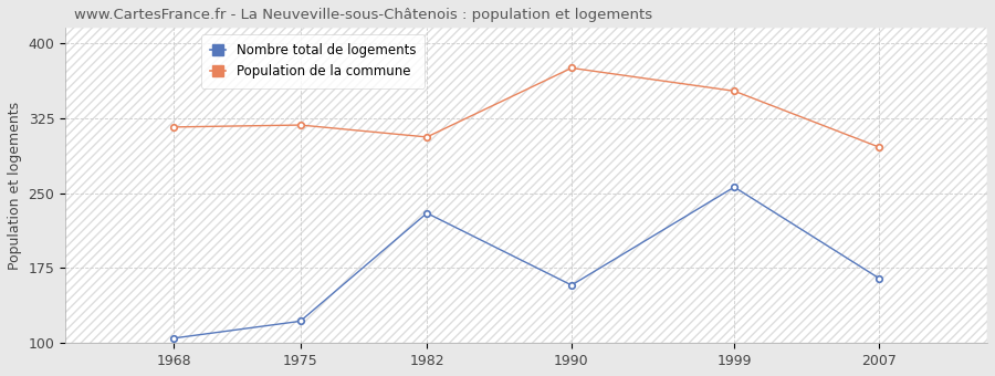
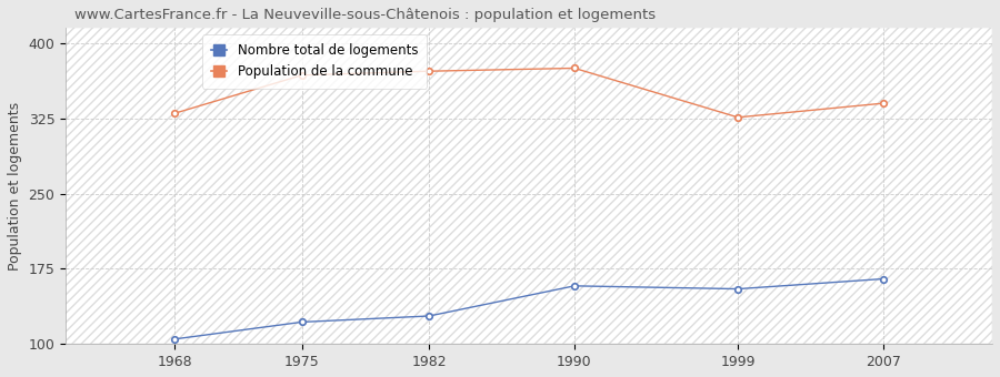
Population de la commune/1968: 316 -> 330
Population de la commune/1975: 318 -> 368
Nombre total de logements/1982: 230 -> 128
Population de la commune/1982: 306 -> 372
Nombre total de logements/1999: 256 -> 155
Population de la commune/1999: 352 -> 326
Population de la commune/2007: 296 -> 340
